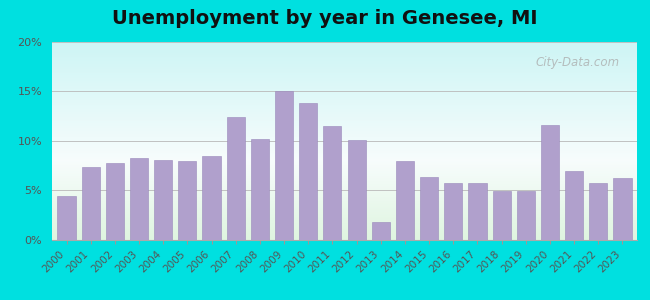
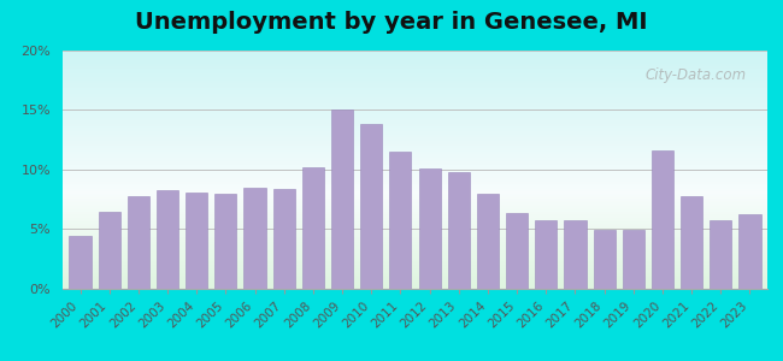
2001: 7.4% -> 6.5%
2007: 12.4% -> 8.4%
2013: 1.8% -> 9.8%
2021: 7.0% -> 7.8%
